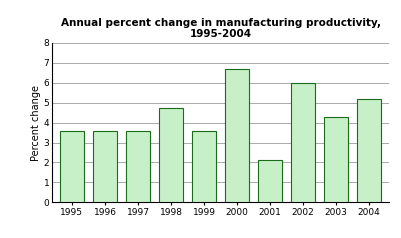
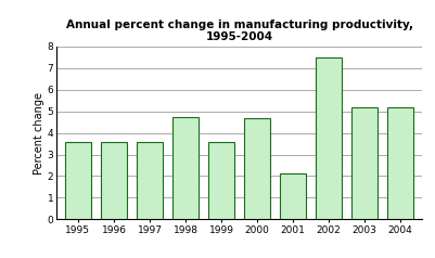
2000: 6.7 -> 4.7
2002: 6.0 -> 7.5
2003: 4.3 -> 5.2
